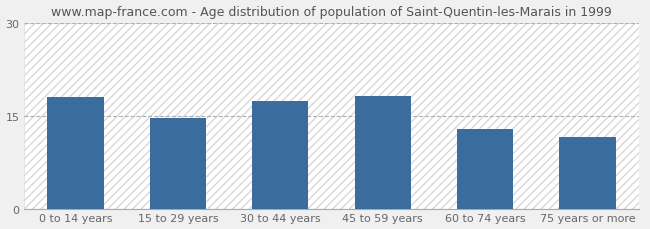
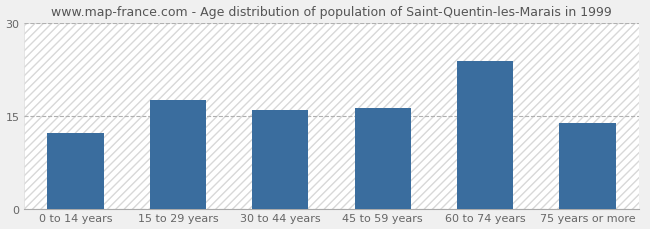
0 to 14 years: 18.0 -> 12.2
15 to 29 years: 14.7 -> 17.6
30 to 44 years: 17.3 -> 16.0
45 to 59 years: 18.2 -> 16.2
60 to 74 years: 12.8 -> 23.8
75 years or more: 11.5 -> 13.8
